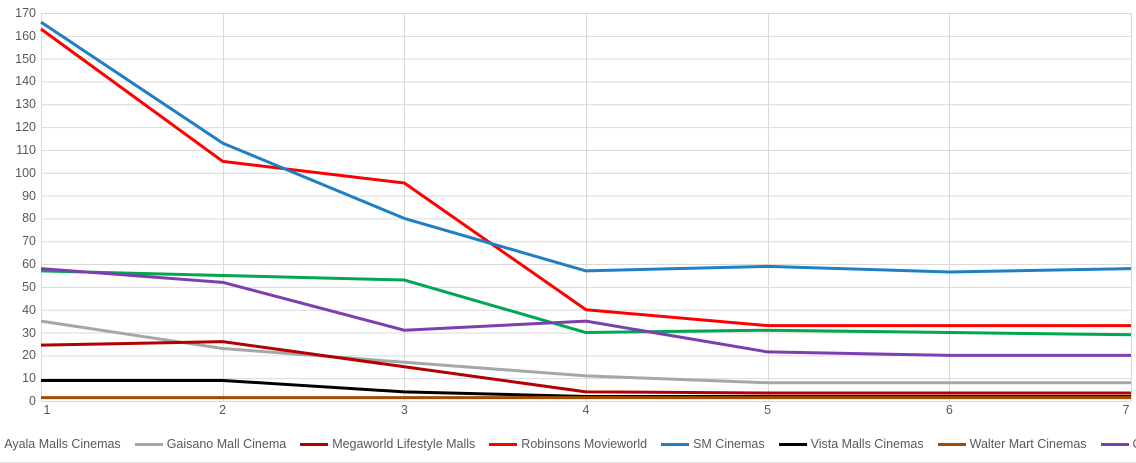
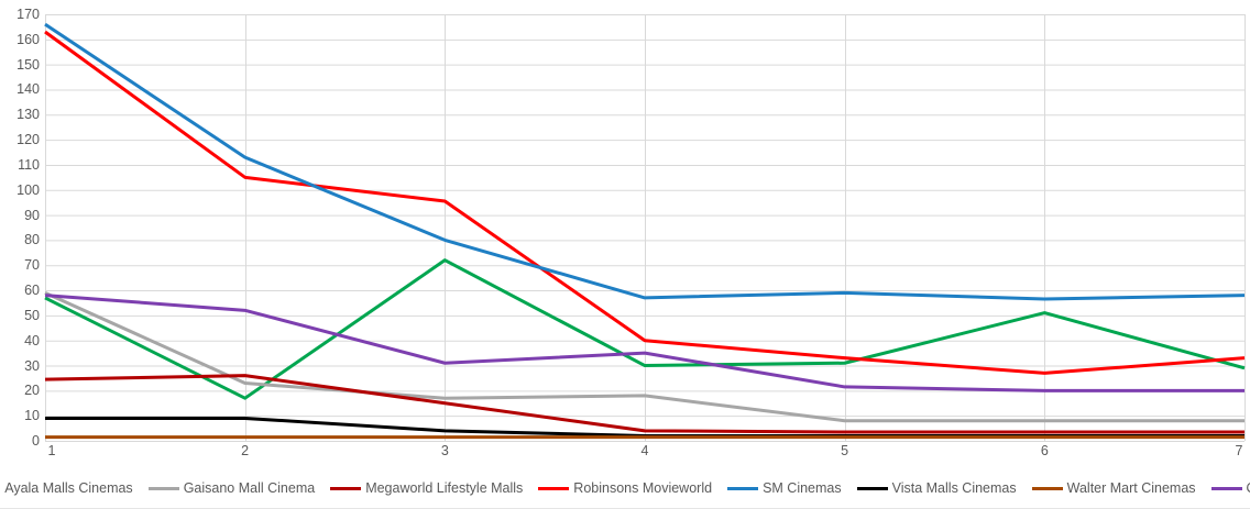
Gaisano Mall Cinema/1: 35 -> 59
Ayala Malls Cinemas/2: 55 -> 17
Ayala Malls Cinemas/3: 53 -> 72
Gaisano Mall Cinema/4: 11 -> 18
Ayala Malls Cinemas/6: 30 -> 51
Robinsons Movieworld/6: 33 -> 27
